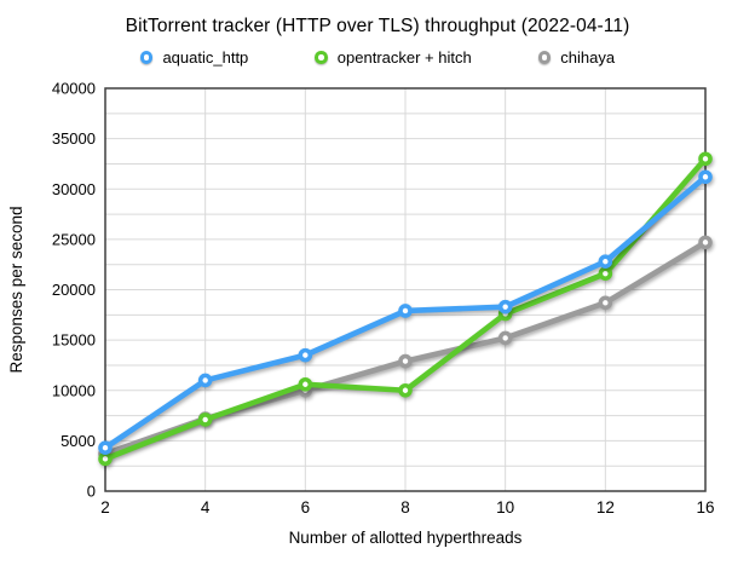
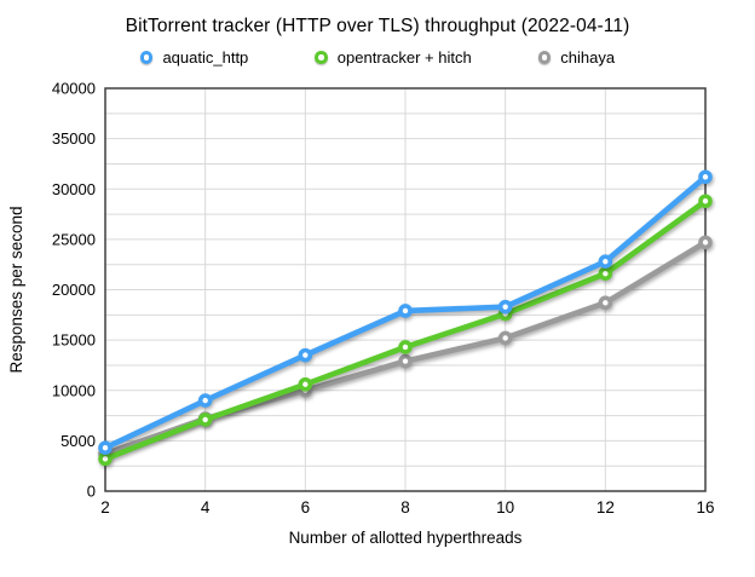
aquatic_http/4: 11000 -> 9000
opentracker + hitch/8: 10000 -> 14000
opentracker + hitch/16: 33000 -> 29000
